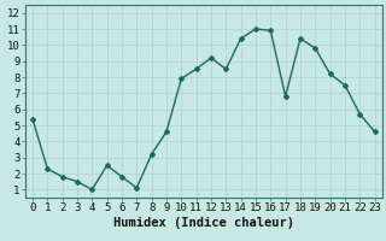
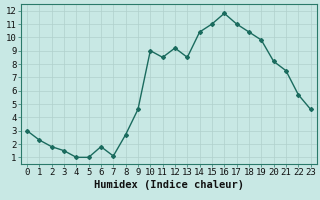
0: 5.4 -> 3.0
5: 2.5 -> 1.0
8: 3.2 -> 2.7
10: 7.9 -> 9.0
16: 10.9 -> 11.8
17: 6.8 -> 11.0
